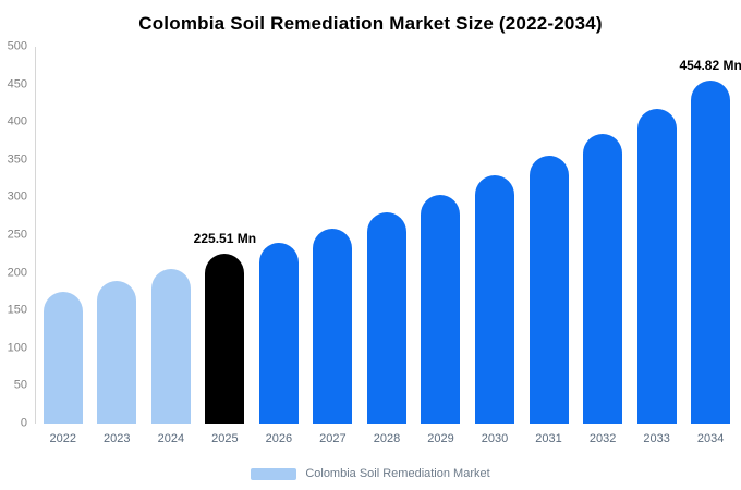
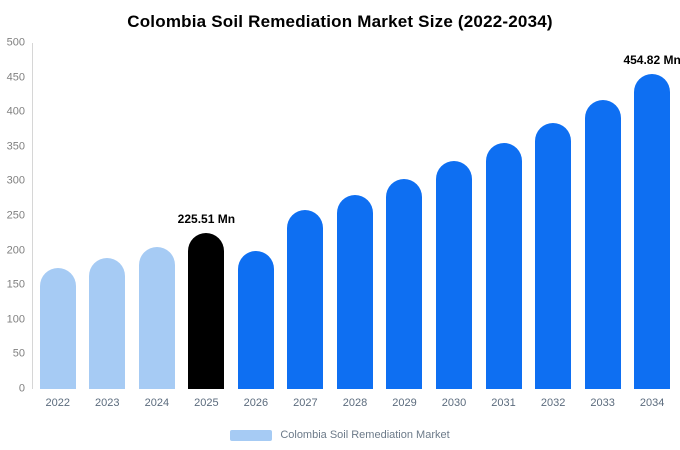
2026: 240 -> 200
